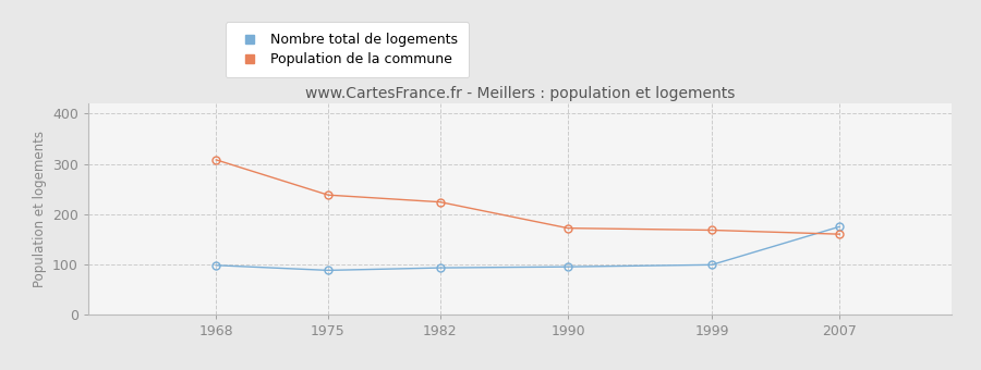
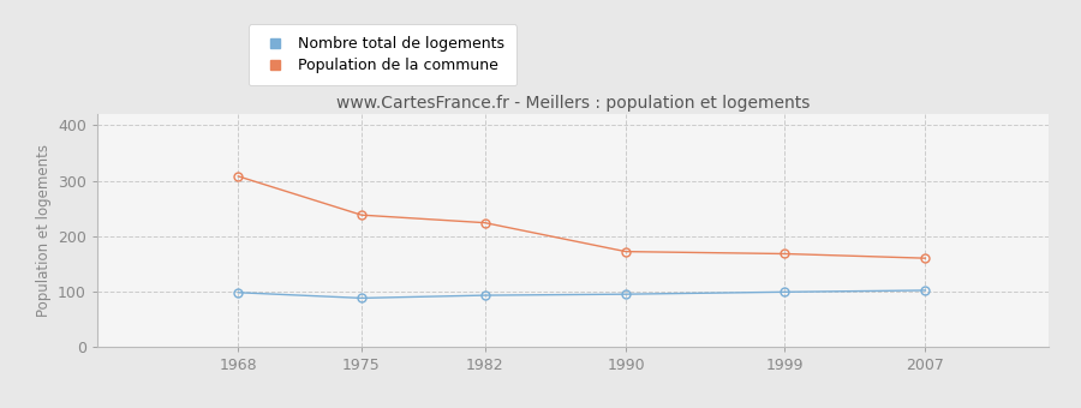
Nombre total de logements/2007: 175 -> 102
